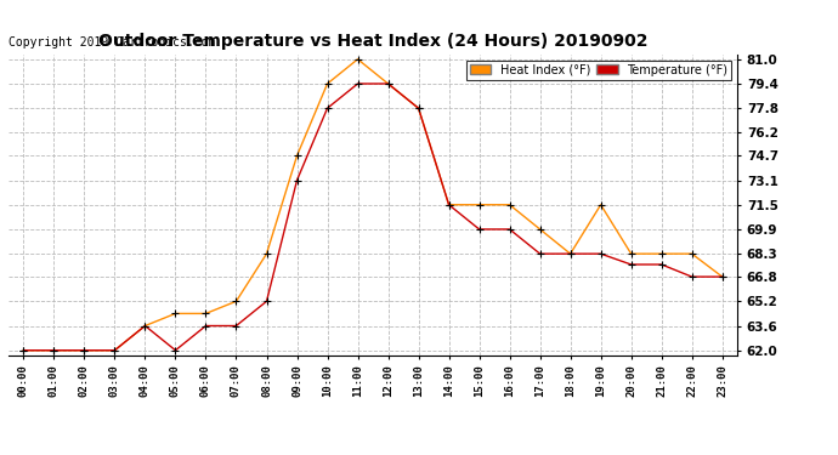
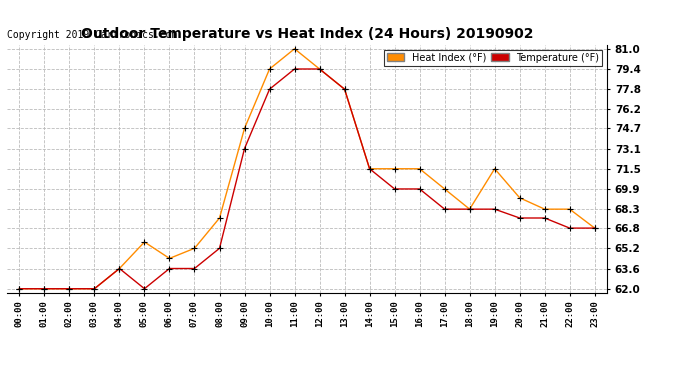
Heat Index (°F)/05:00: 64.4 -> 65.7
Heat Index (°F)/08:00: 68.3 -> 67.6
Heat Index (°F)/20:00: 68.3 -> 69.2
